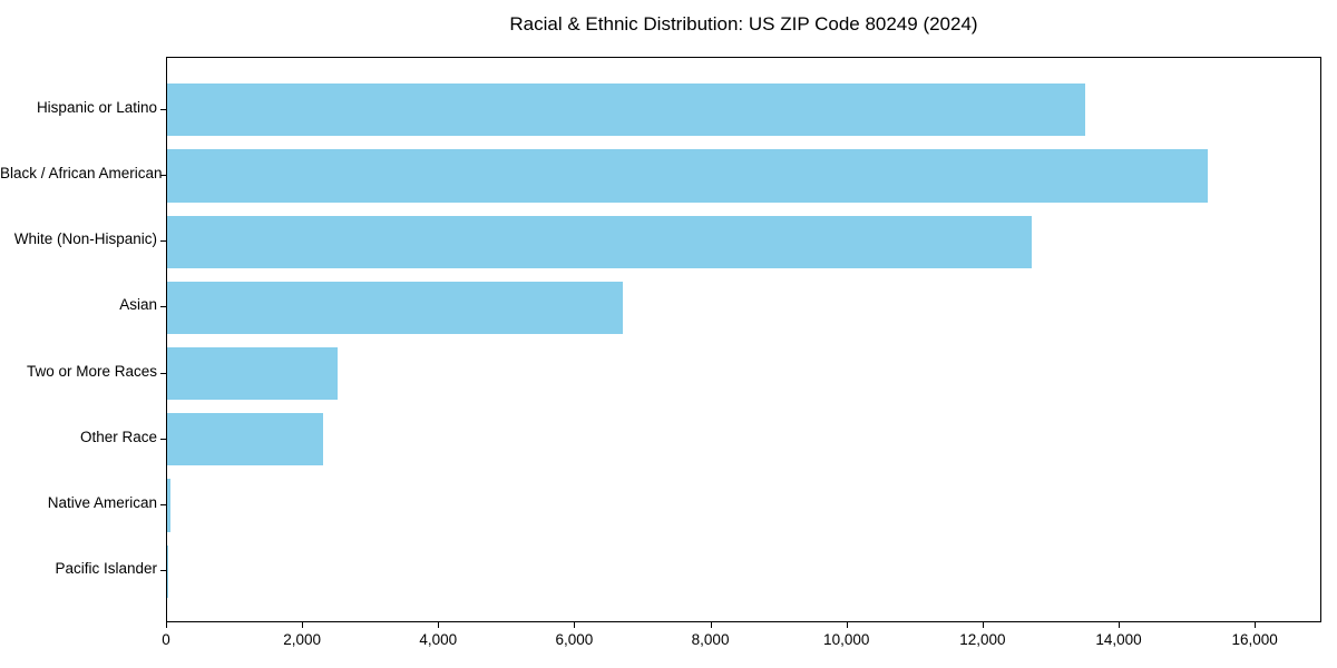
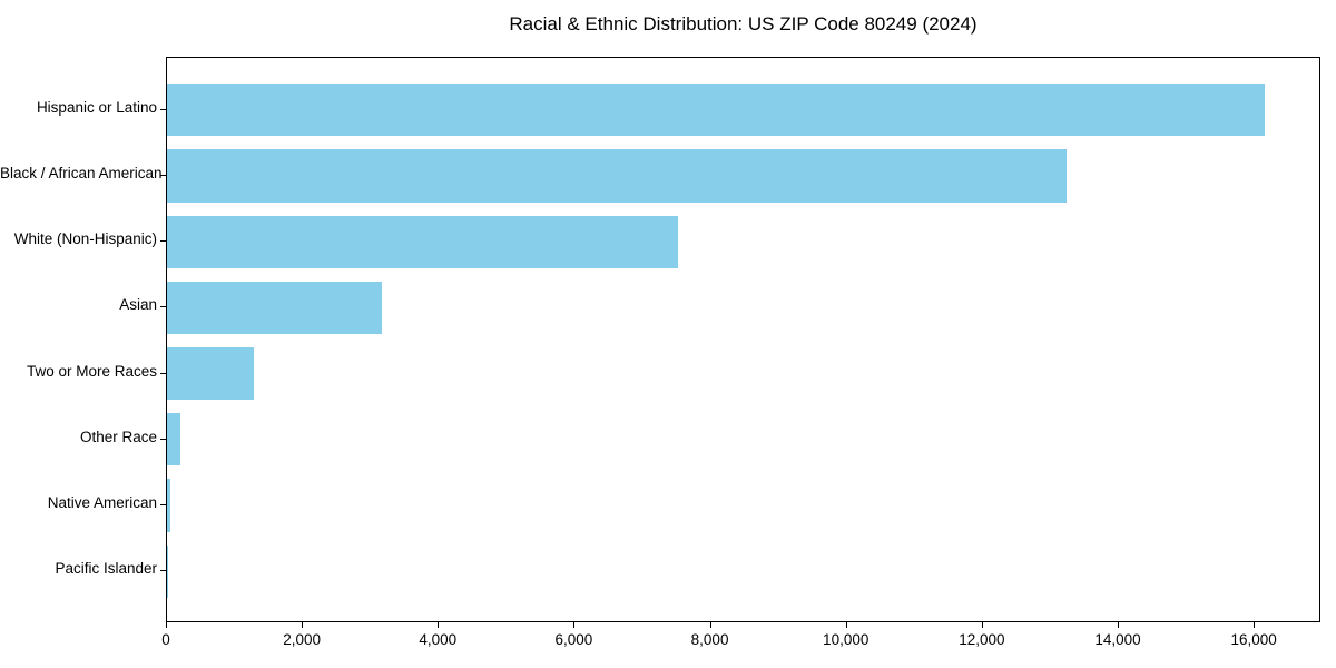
Hispanic or Latino: 13500 -> 16200
Black / African American: 15300 -> 13200
White (Non-Hispanic): 12700 -> 7500
Asian: 6700 -> 3200
Two or More Races: 2500 -> 1300
Other Race: 2300 -> 200
